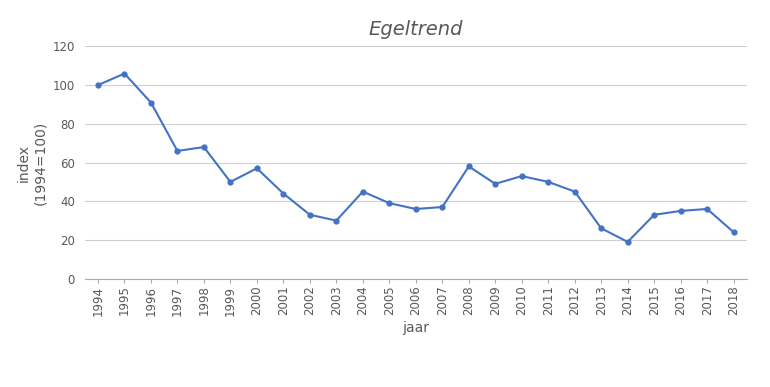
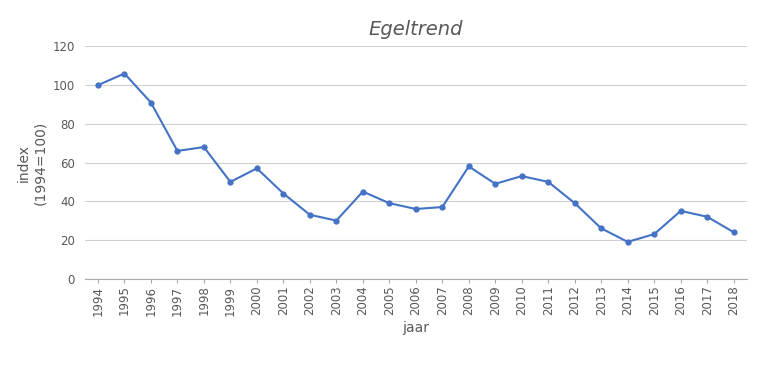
2012: 45 -> 39
2015: 33 -> 23
2017: 36 -> 32
